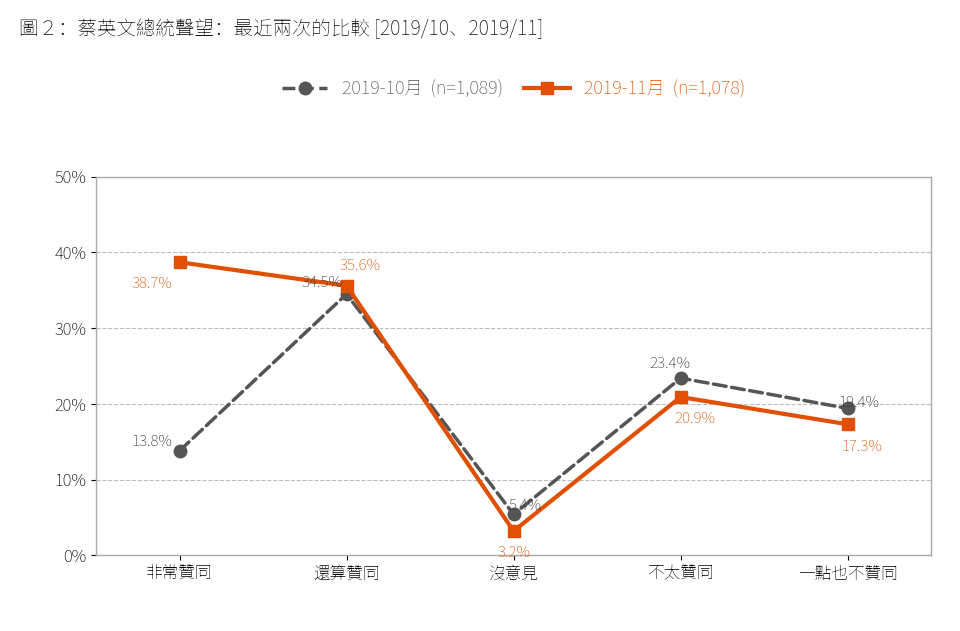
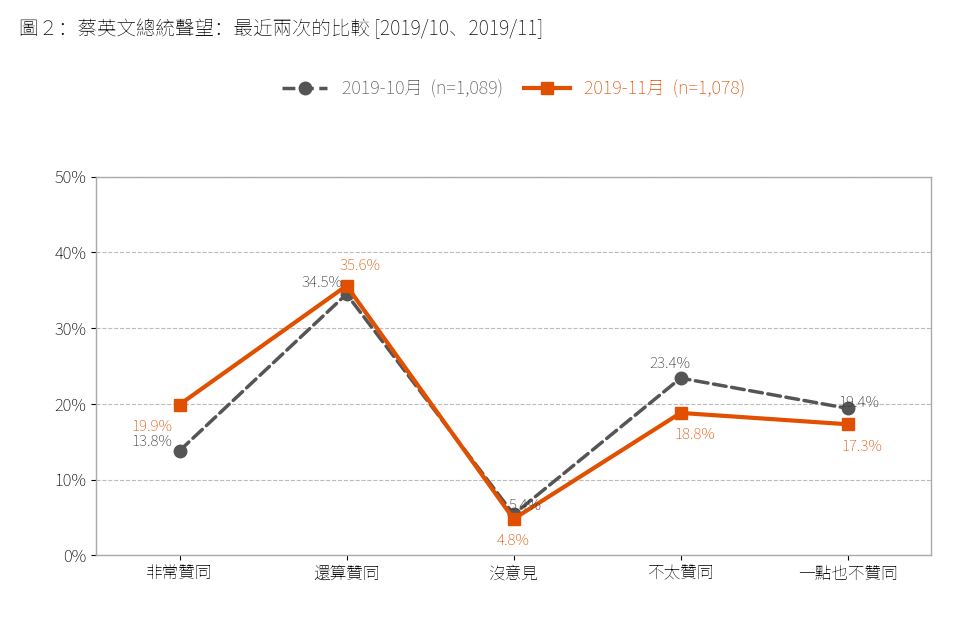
2019-11月 (n=1,078)/非常贊同: 38.7% -> 19.9%
2019-11月 (n=1,078)/沒意見: 3.2% -> 4.8%
2019-11月 (n=1,078)/不太贊同: 20.9% -> 18.8%
